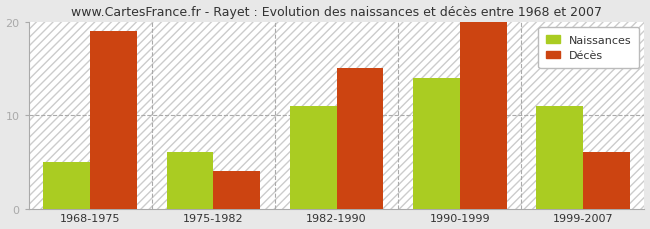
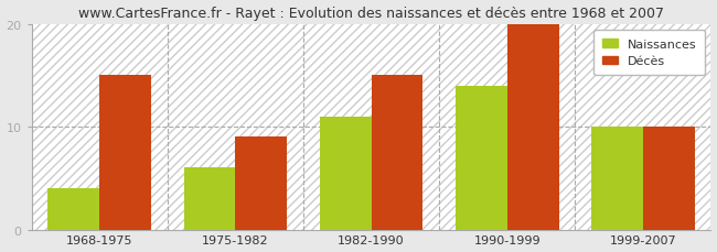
Naissances/1968-1975: 5 -> 4
Décès/1968-1975: 19 -> 15
Décès/1975-1982: 4 -> 9
Naissances/1999-2007: 11 -> 10
Décès/1999-2007: 6 -> 10
